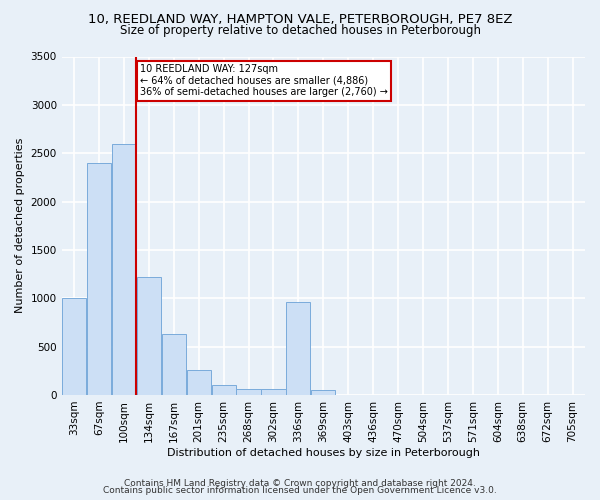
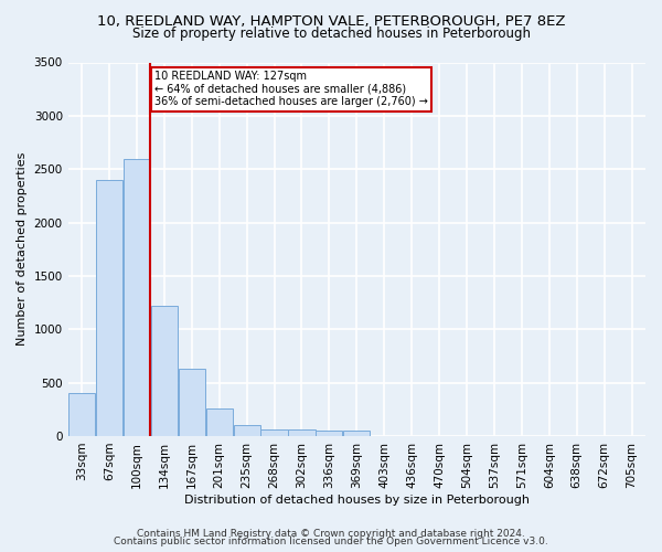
33sqm: 1000 -> 400
336sqm: 960 -> 50
